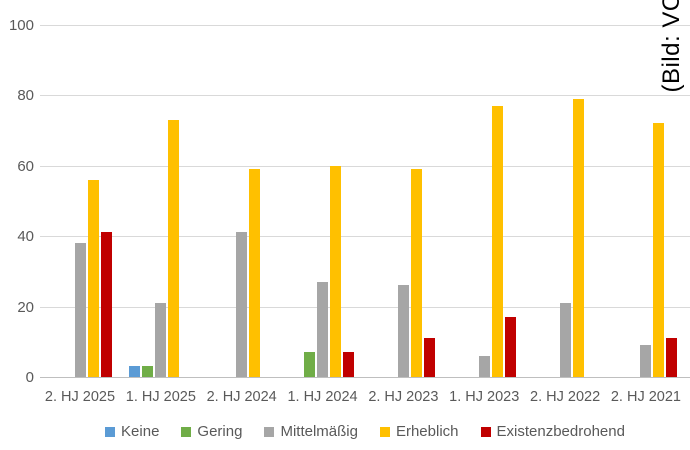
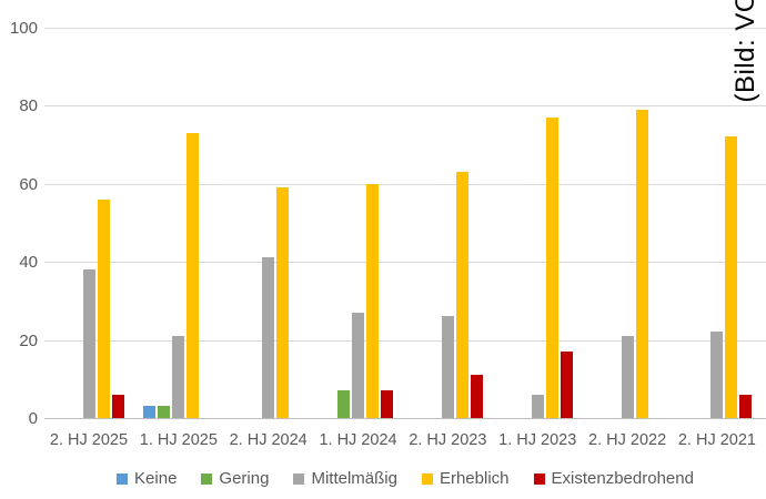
Existenzbedrohend/2. HJ 2025: 41 -> 6
Erheblich/2. HJ 2023: 59 -> 63
Mittelmäßig/2. HJ 2021: 9 -> 22
Existenzbedrohend/2. HJ 2021: 11 -> 6
